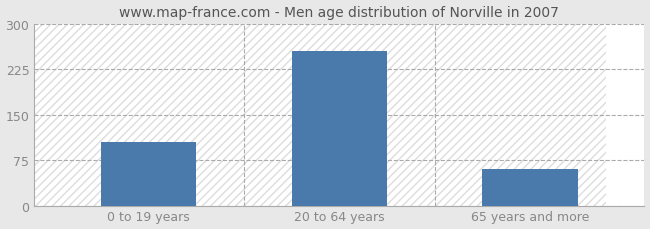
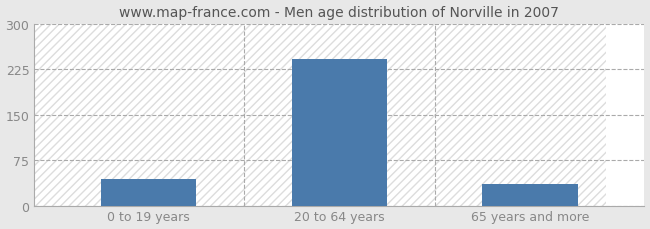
0 to 19 years: 105 -> 44
20 to 64 years: 255 -> 242
65 years and more: 60 -> 36
